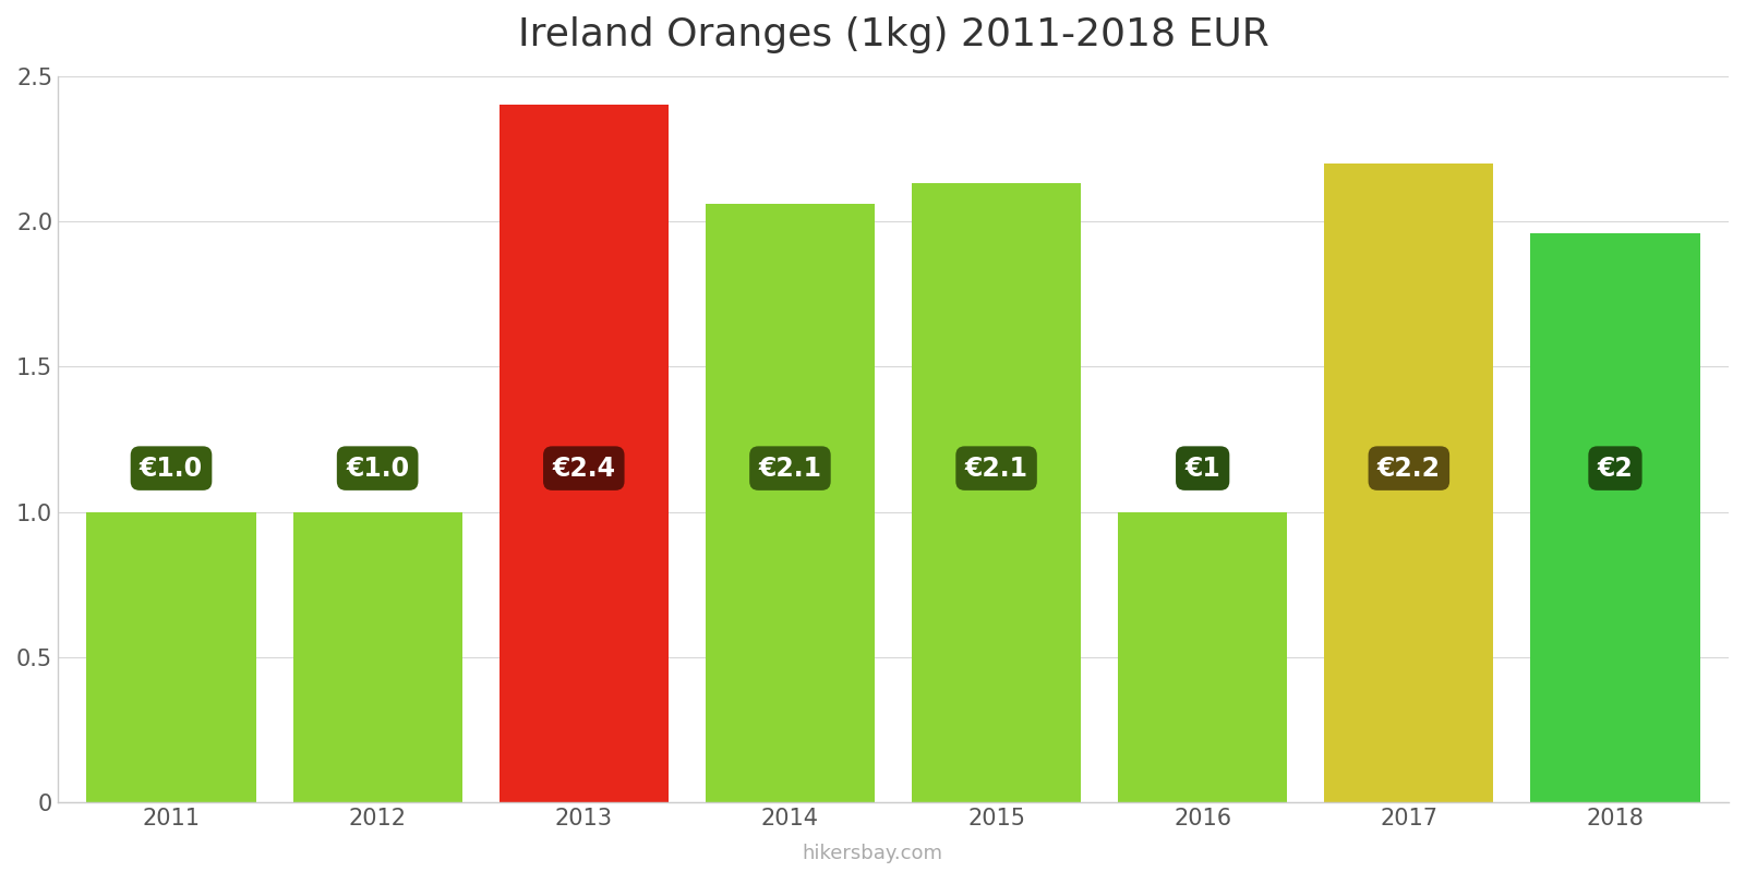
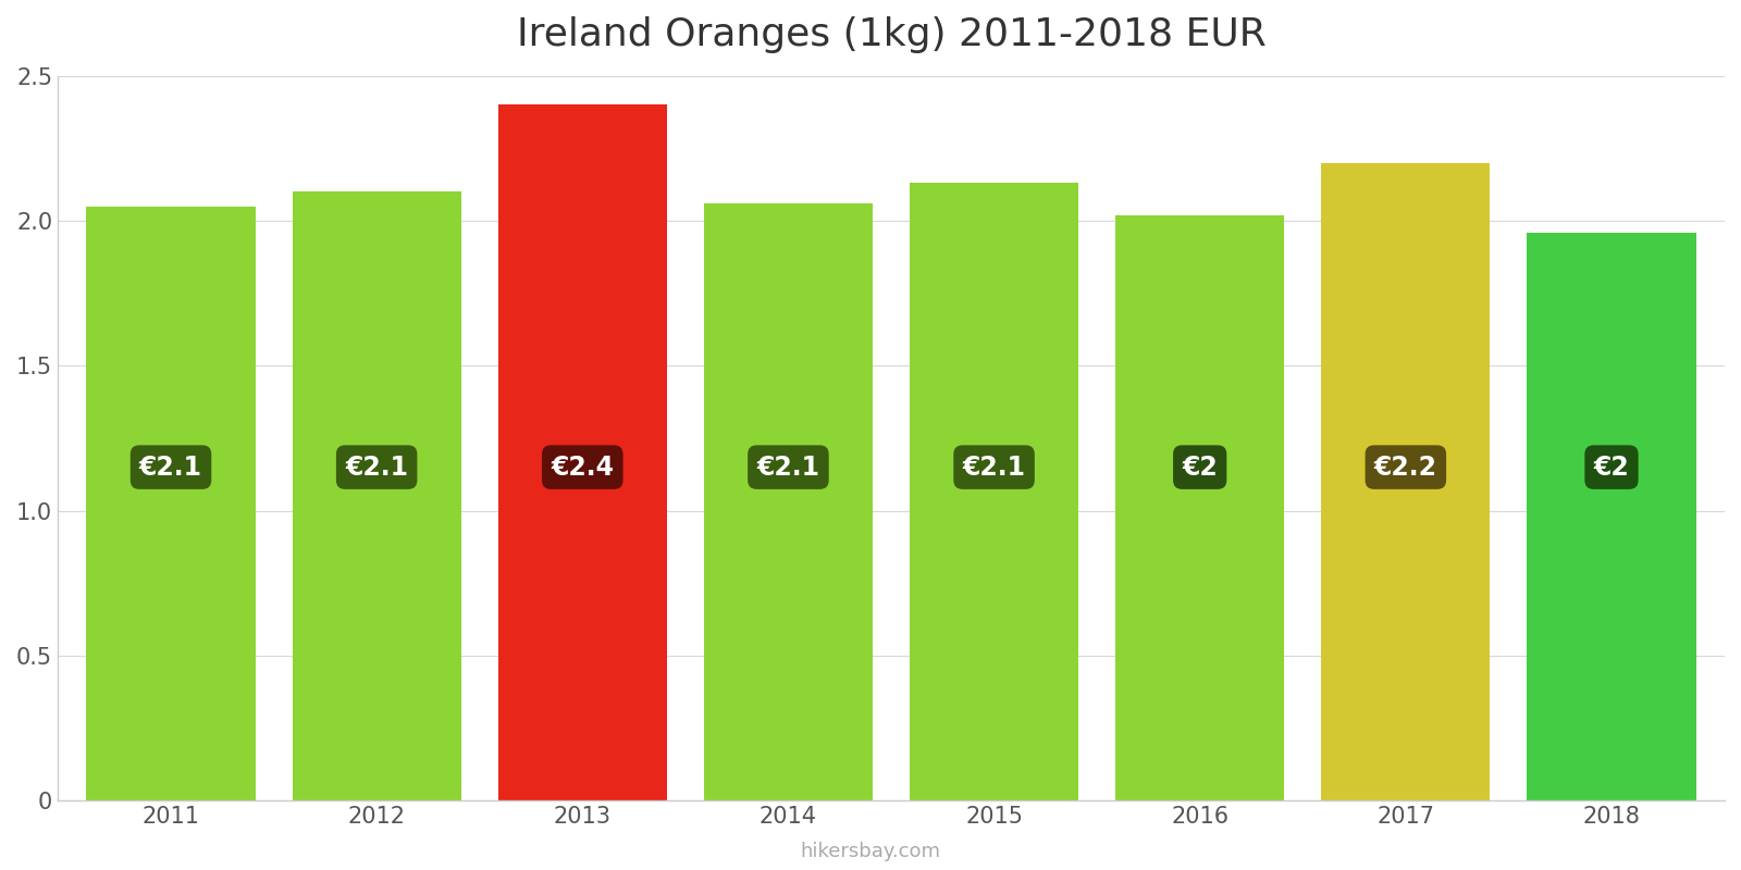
2011: €1 -> €2
2012: €1 -> €2
2016: €1 -> €2
